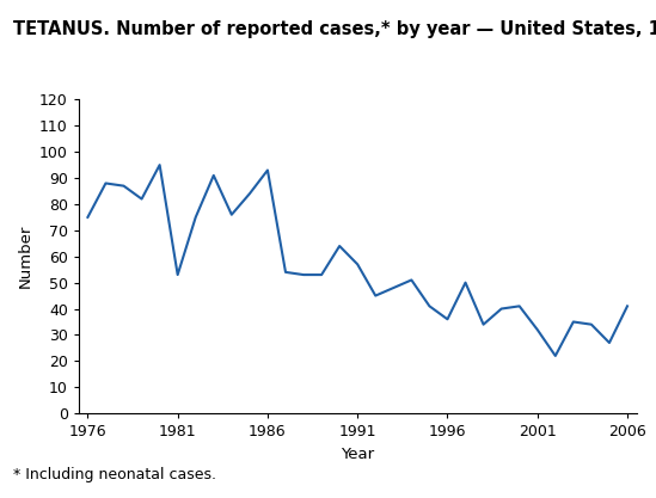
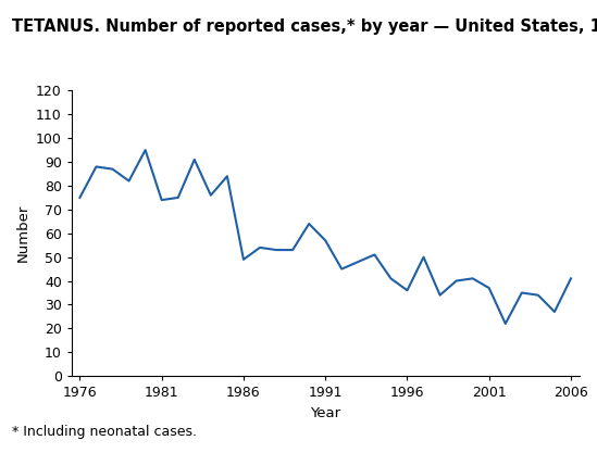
1981: 53 -> 74
1986: 93 -> 49
2001: 32 -> 37
